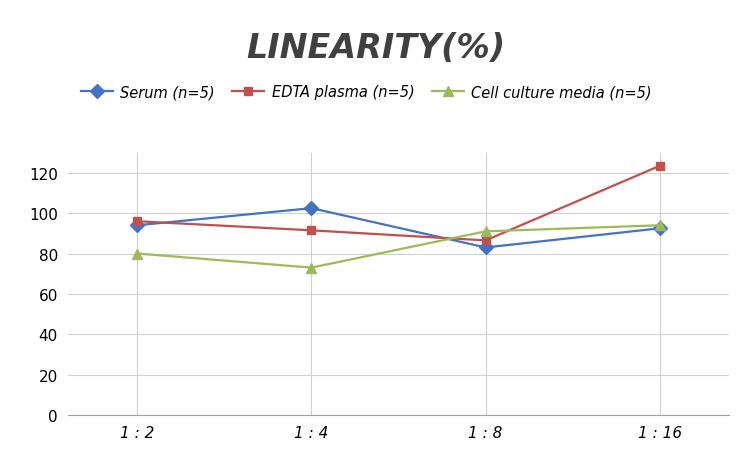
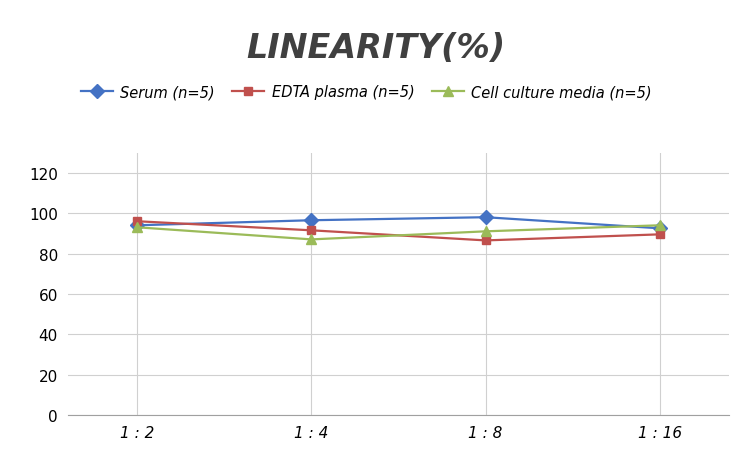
Cell culture media (n=5)/1 : 2: 80 -> 93
Serum (n=5)/1 : 4: 102.5 -> 96.5
Cell culture media (n=5)/1 : 4: 73 -> 87
Serum (n=5)/1 : 8: 83.0 -> 98.0
EDTA plasma (n=5)/1 : 16: 123.5 -> 89.5
